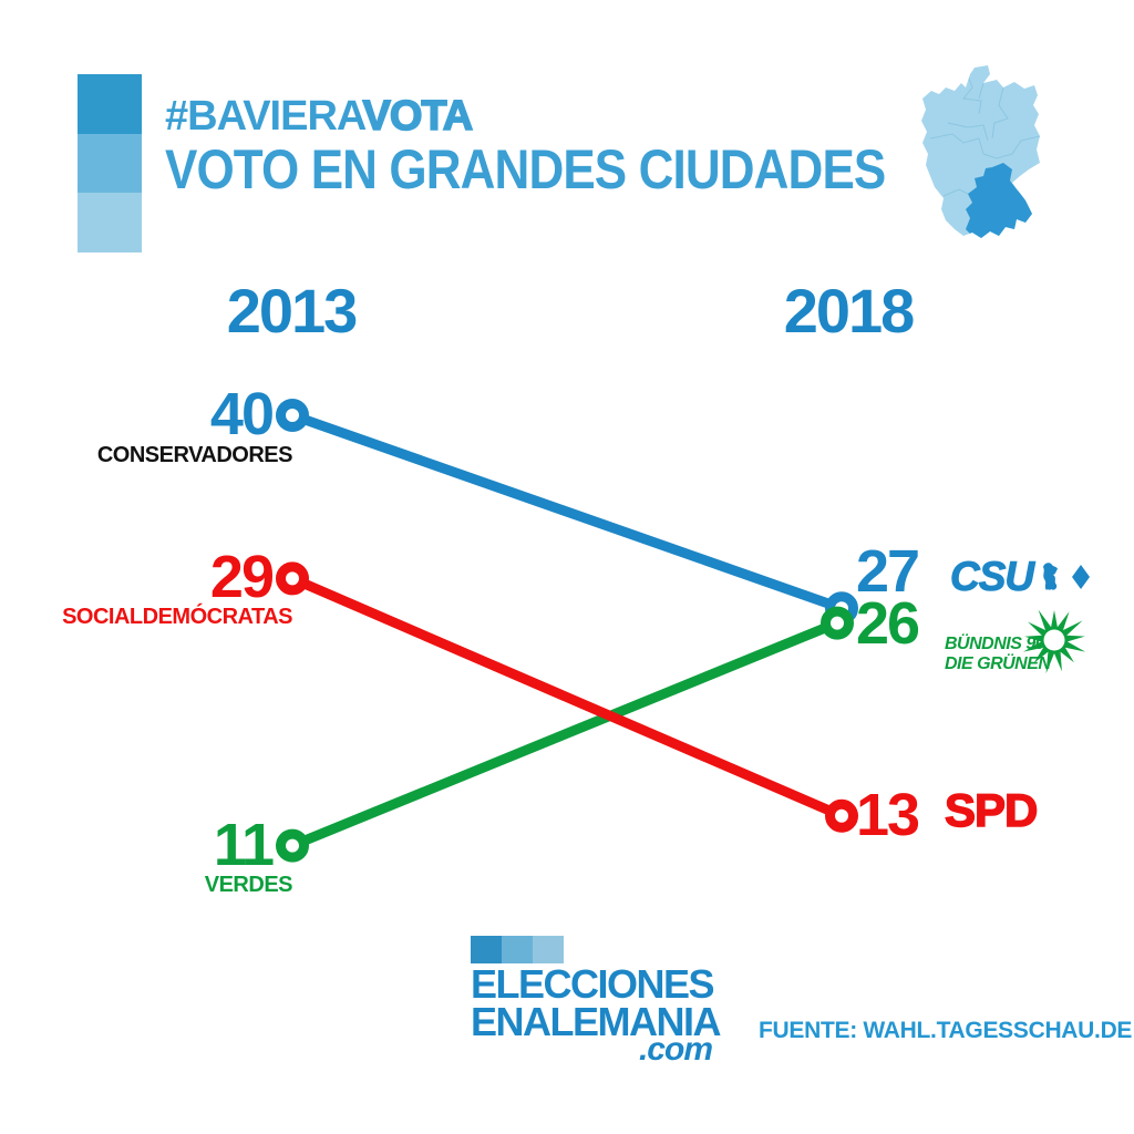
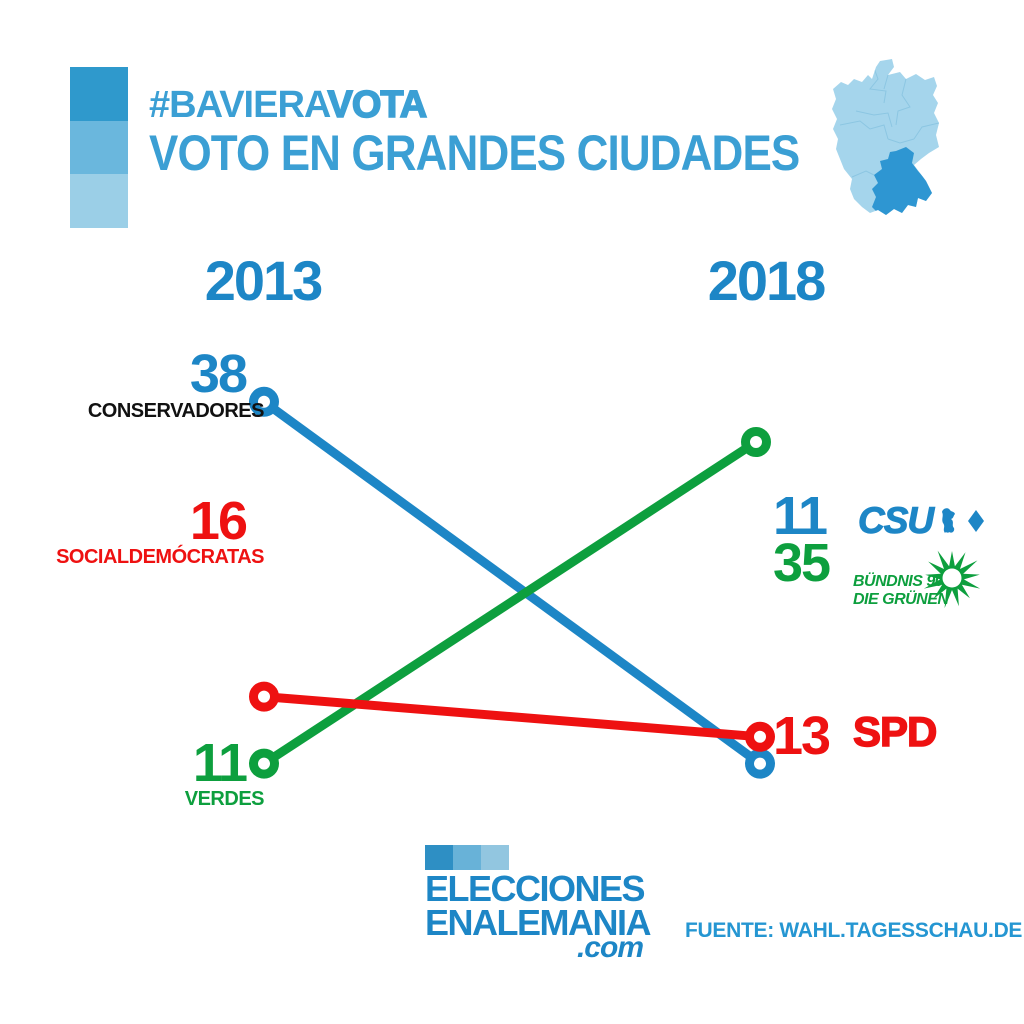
CONSERVADORES/2013: 40 -> 38
SOCIALDEMÓCRATAS/2013: 29 -> 16
CONSERVADORES/2018: 27 -> 11
VERDES/2018: 26 -> 35
